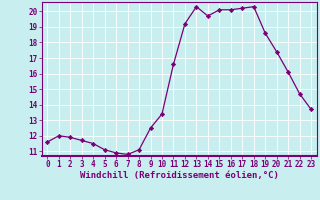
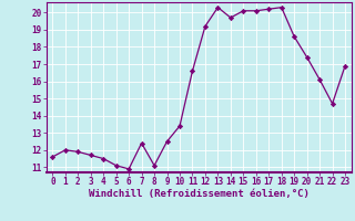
7: 10.8 -> 12.4
23: 13.7 -> 16.9
